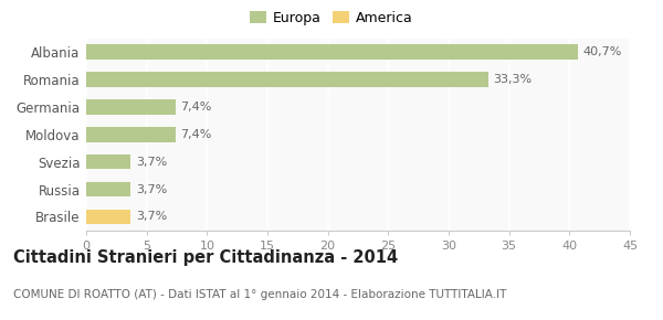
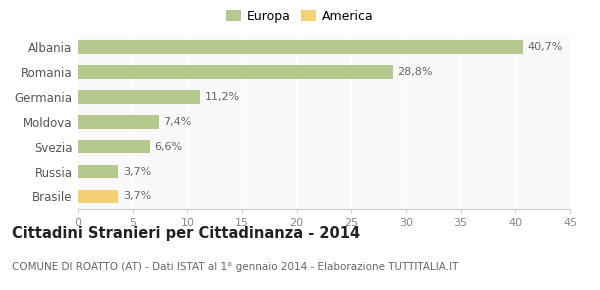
Romania: 33,3% -> 28,8%
Germania: 7,4% -> 11,2%
Svezia: 3,7% -> 6,6%
